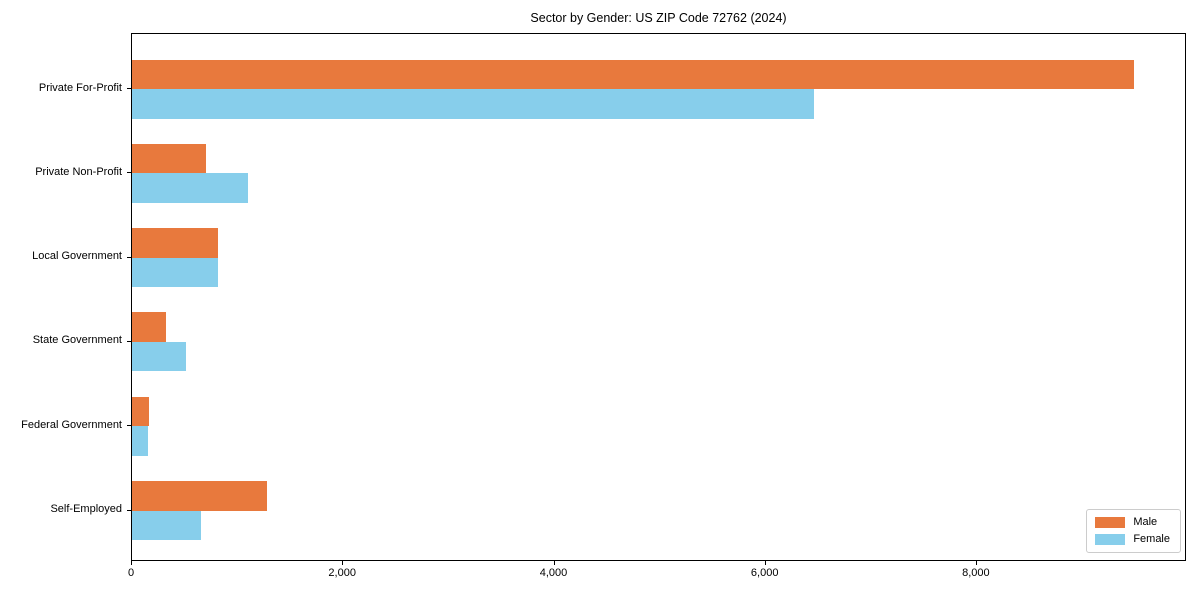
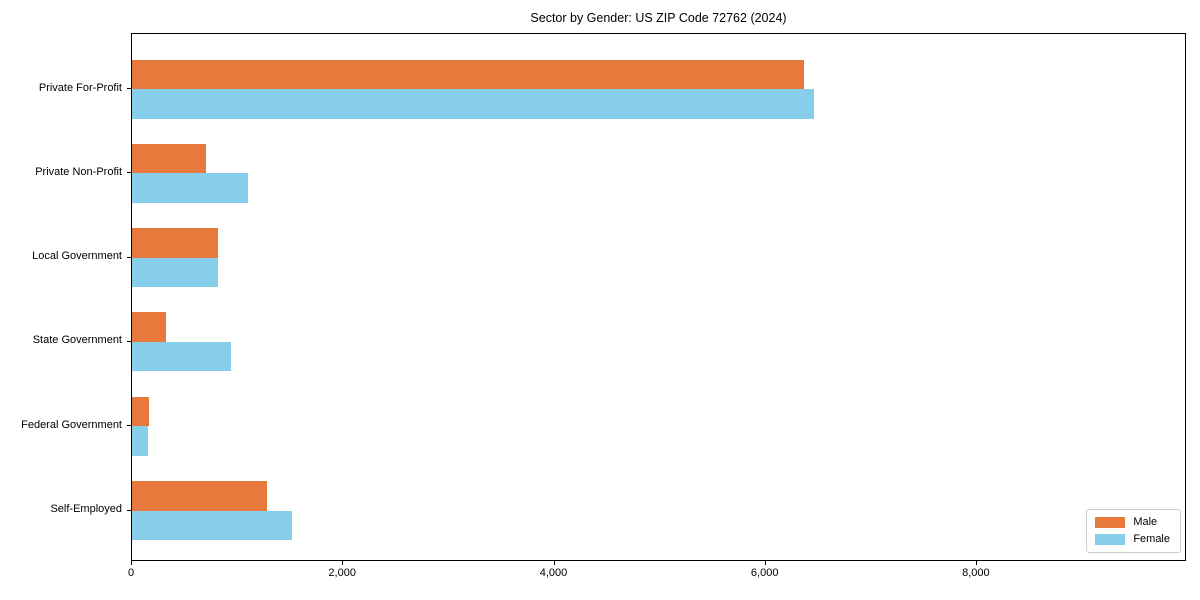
Male/Private For-Profit: 9490 -> 6360
Female/State Government: 510 -> 940
Female/Self-Employed: 650 -> 1510
